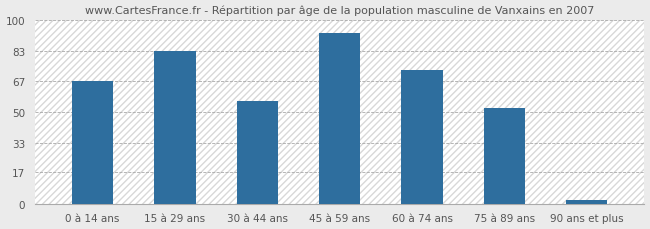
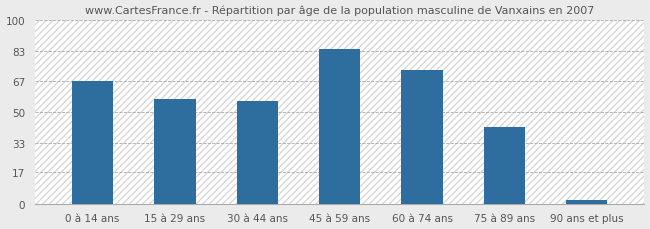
15 à 29 ans: 83 -> 57
45 à 59 ans: 93 -> 84
75 à 89 ans: 52 -> 42
